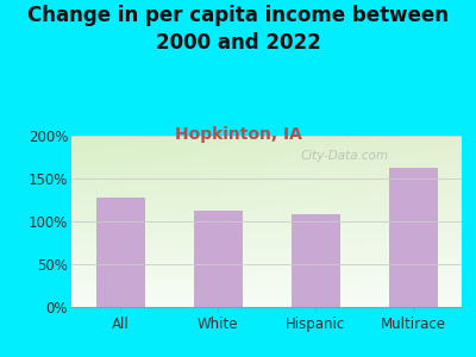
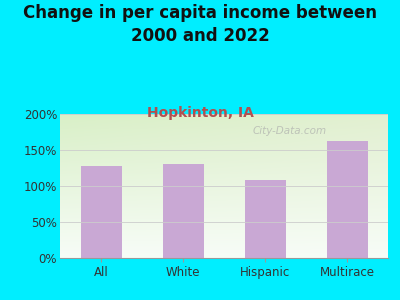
White: 112% -> 131%
